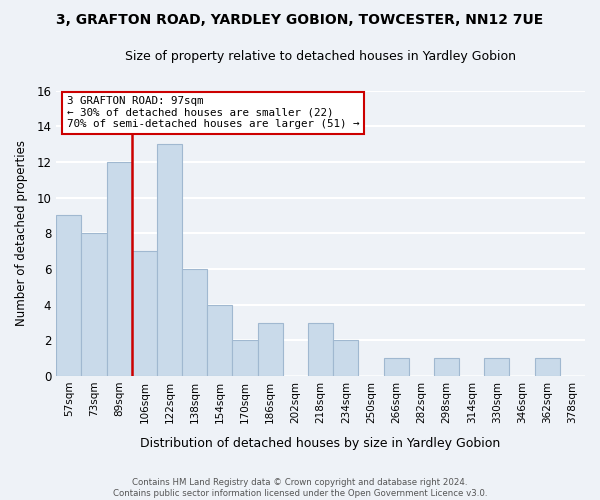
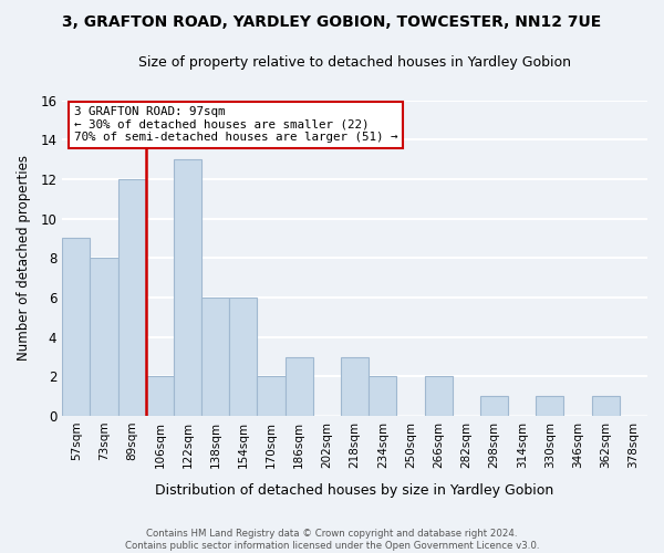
106sqm: 7 -> 2
154sqm: 4 -> 6
266sqm: 1 -> 2
